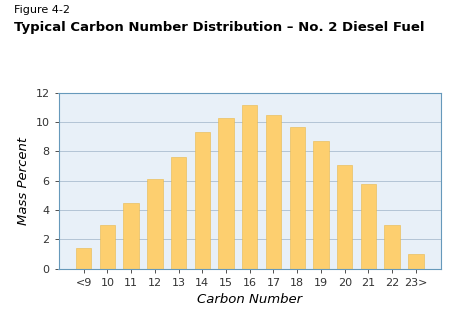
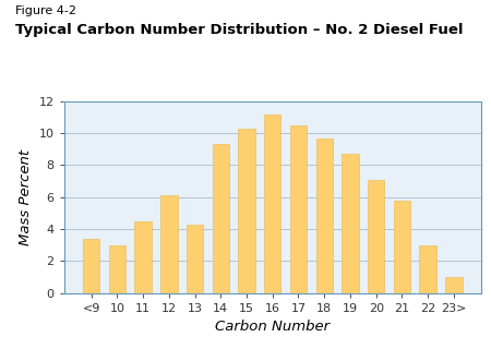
<9: 1.4 -> 3.4
13: 7.6 -> 4.3
